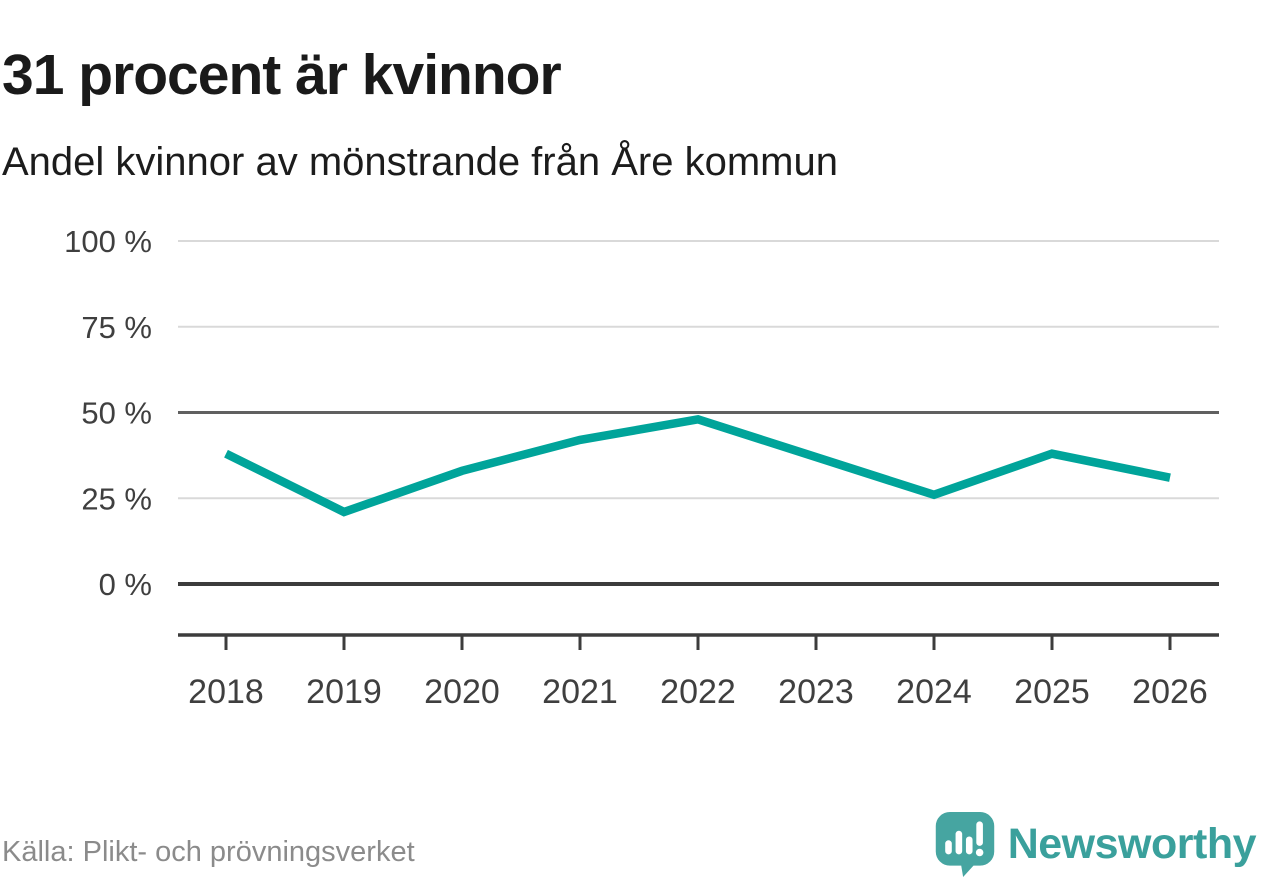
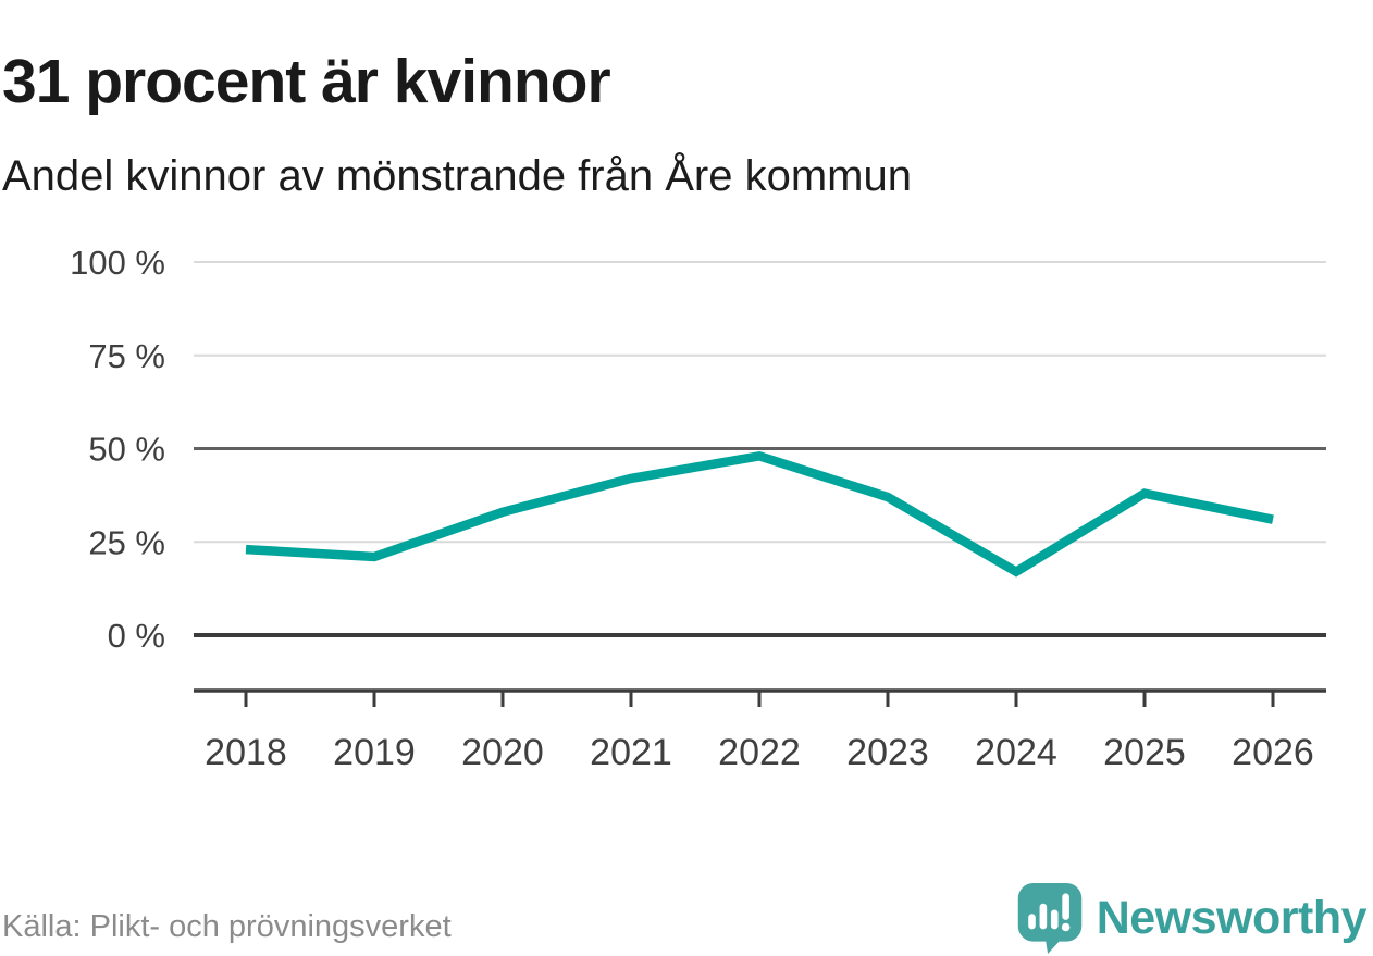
2018: 38% -> 23%
2024: 26% -> 17%
